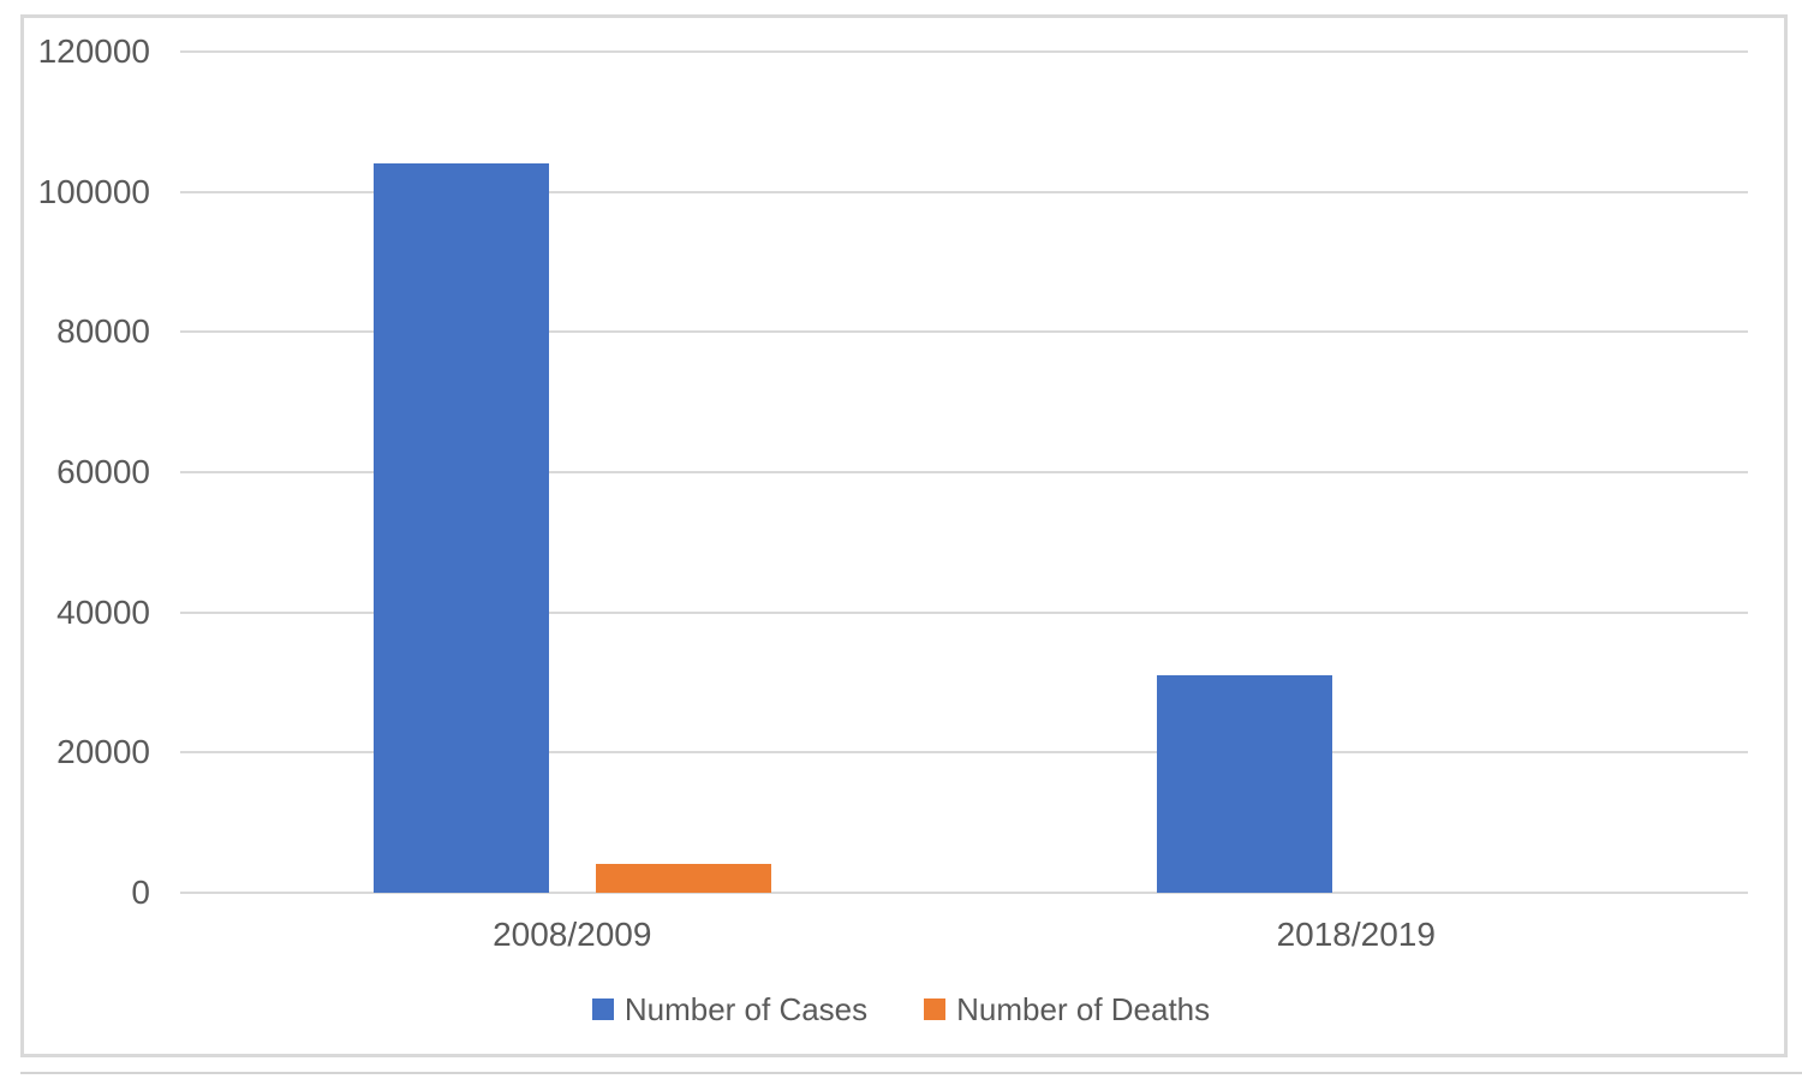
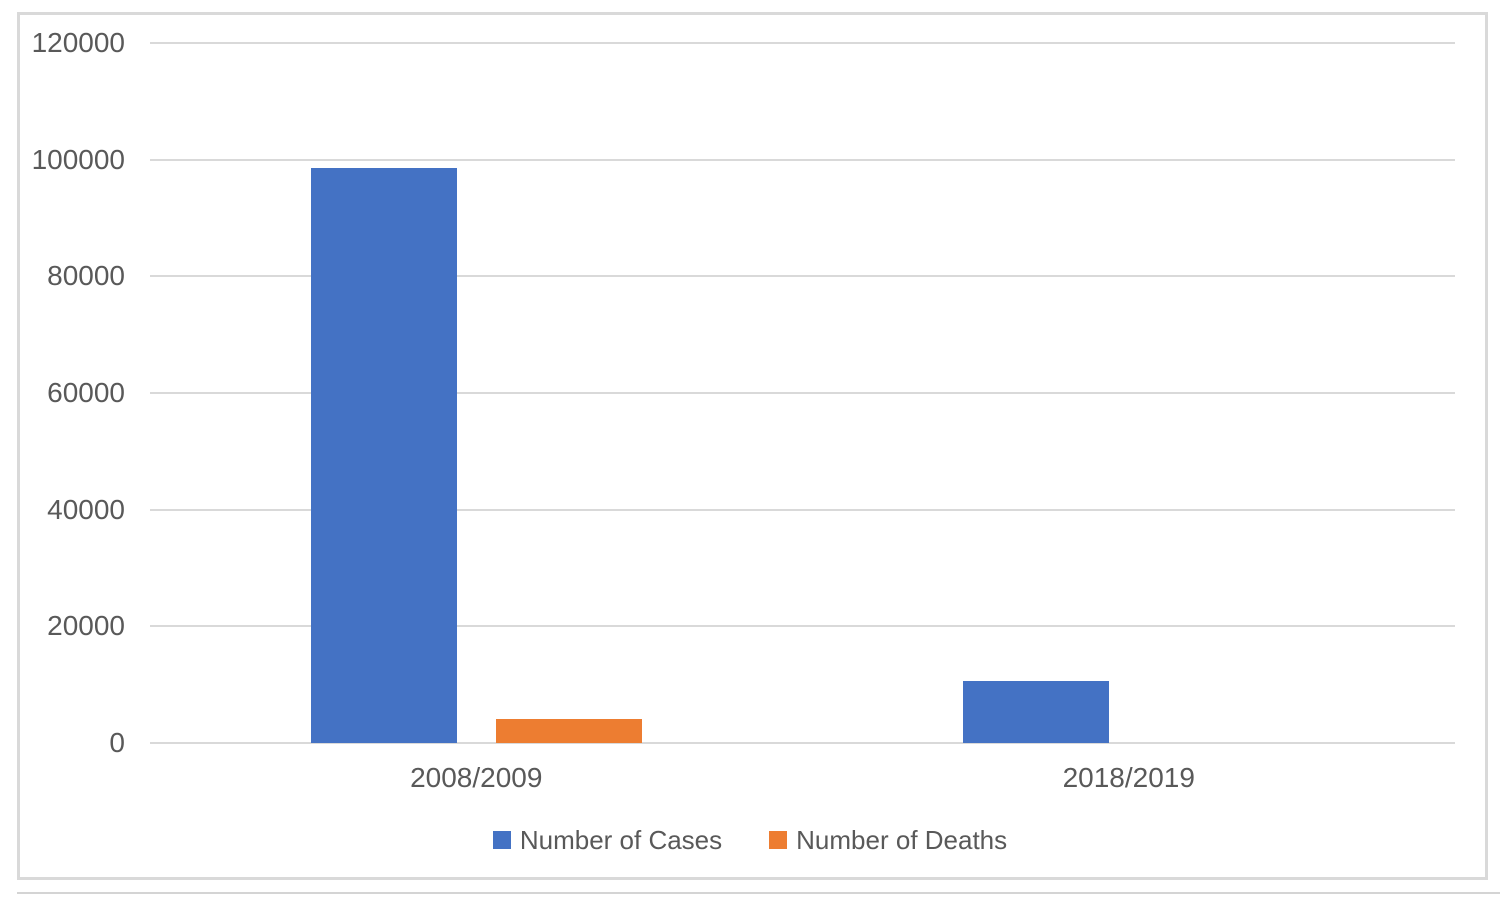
Number of Cases/2008/2009: 104000 -> 98000
Number of Cases/2018/2019: 31000 -> 11000
